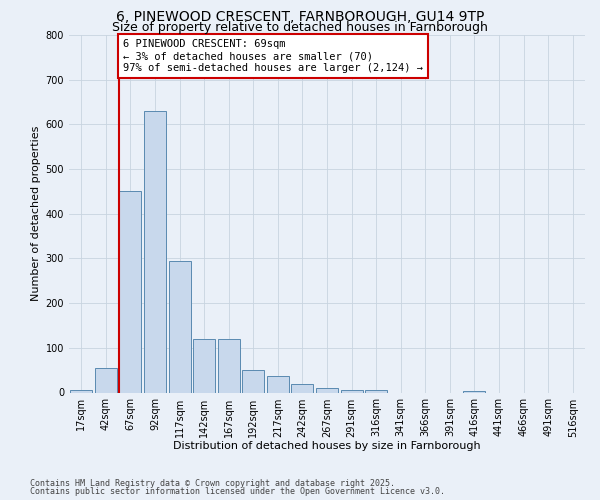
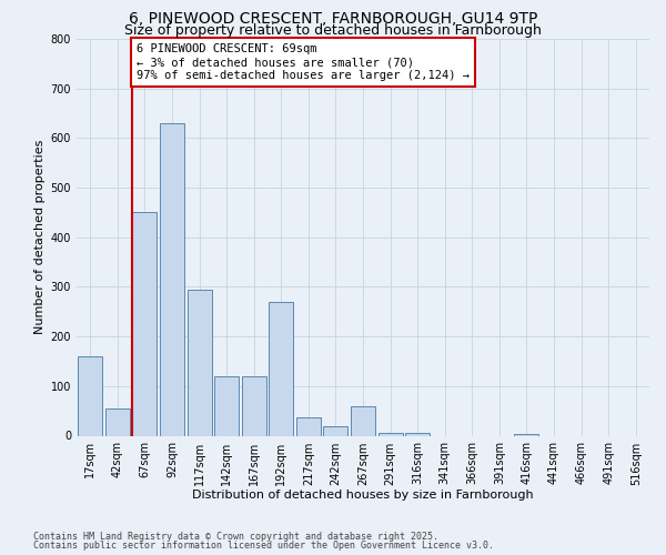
17sqm: 5 -> 160
192sqm: 50 -> 270
267sqm: 10 -> 60
